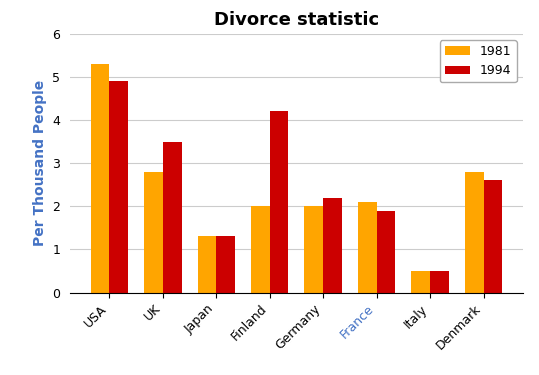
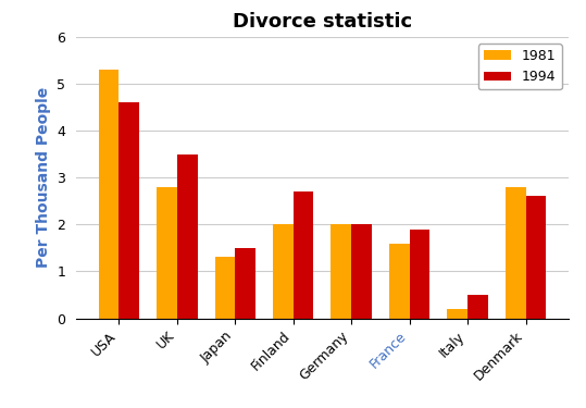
1994/USA: 4.9 -> 4.6
1994/Japan: 1.3 -> 1.5
1994/Finland: 4.2 -> 2.7
1994/Germany: 2.2 -> 2.0
1981/France: 2.1 -> 1.6
1981/Italy: 0.5 -> 0.2
